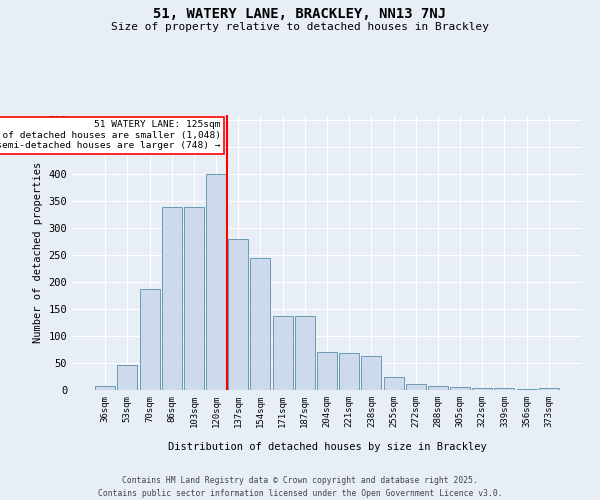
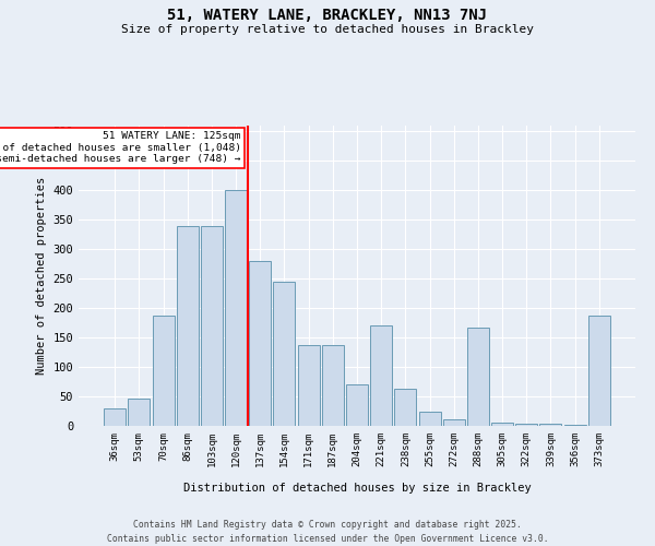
36sqm: 8 -> 30
221sqm: 68 -> 170
288sqm: 7 -> 166
373sqm: 3 -> 188
